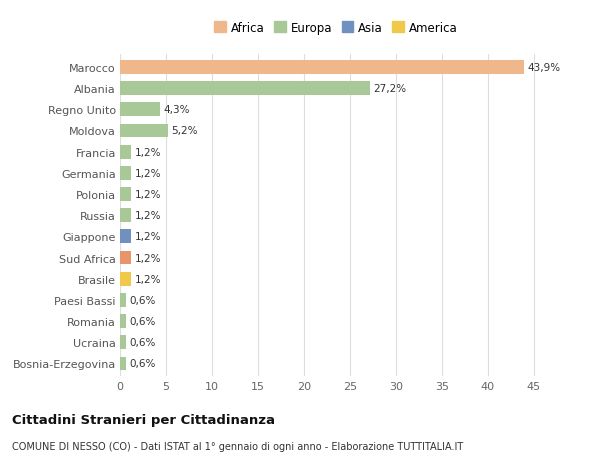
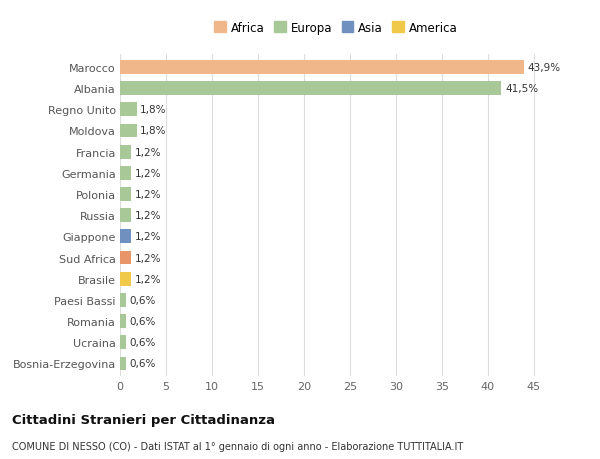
Albania: 27,2% -> 41,5%
Regno Unito: 4,3% -> 1,8%
Moldova: 5,2% -> 1,8%
